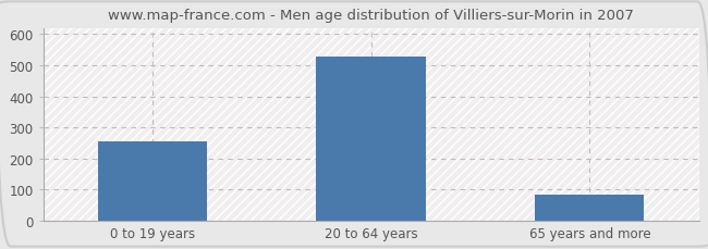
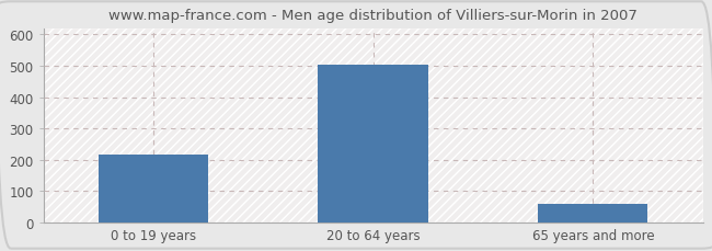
0 to 19 years: 255 -> 215
20 to 64 years: 527 -> 505
65 years and more: 83 -> 60
